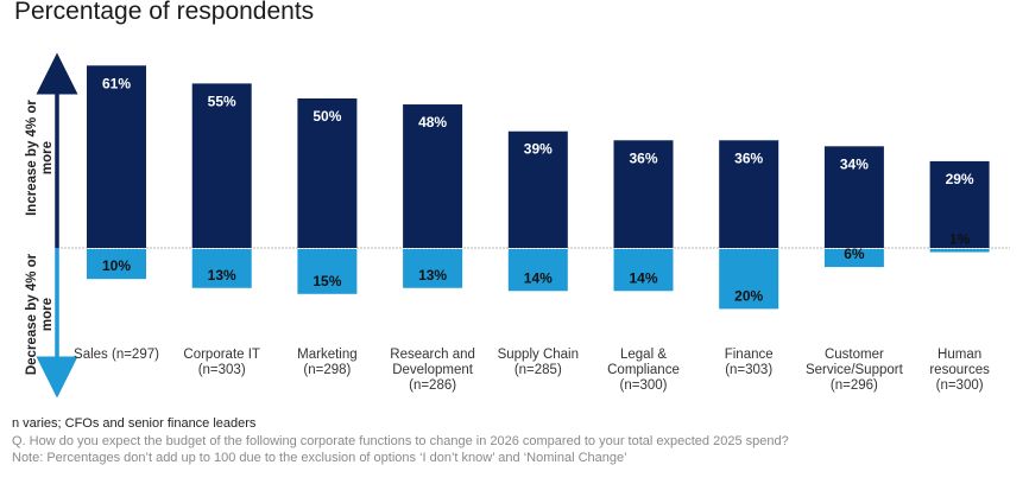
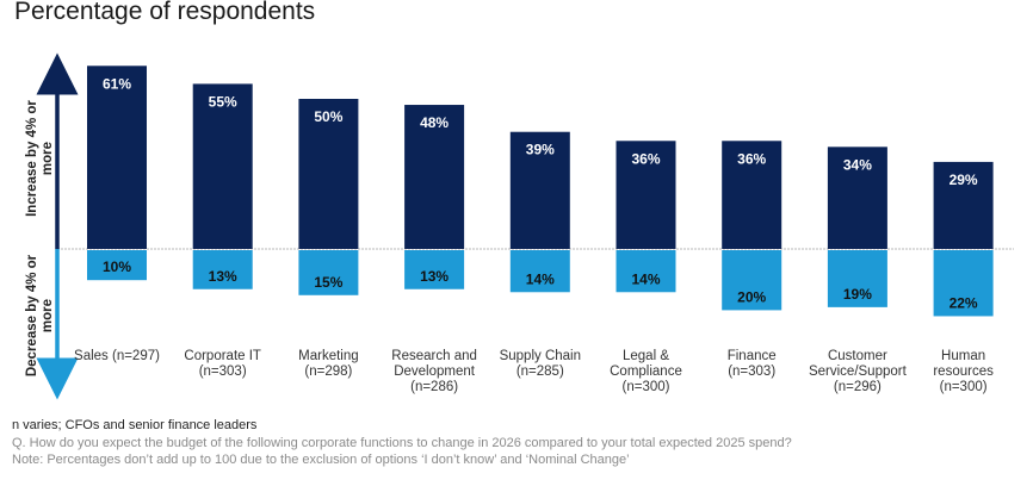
Decrease by 4% or more/Customer Service/Support (n=296): 6% -> 19%
Decrease by 4% or more/Human resources (n=300): 1% -> 22%
